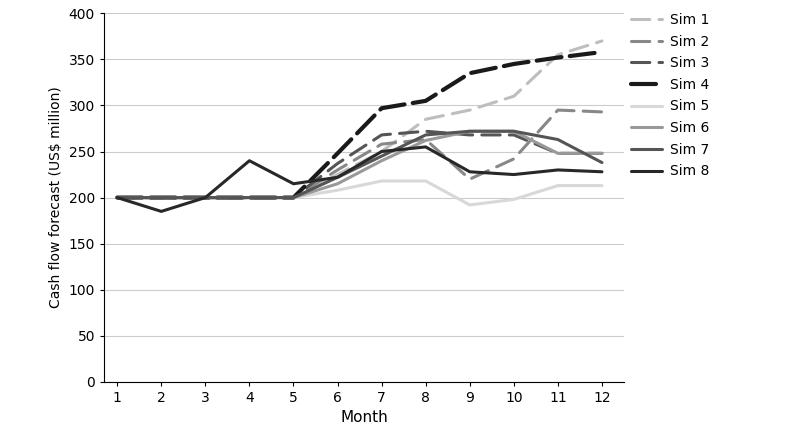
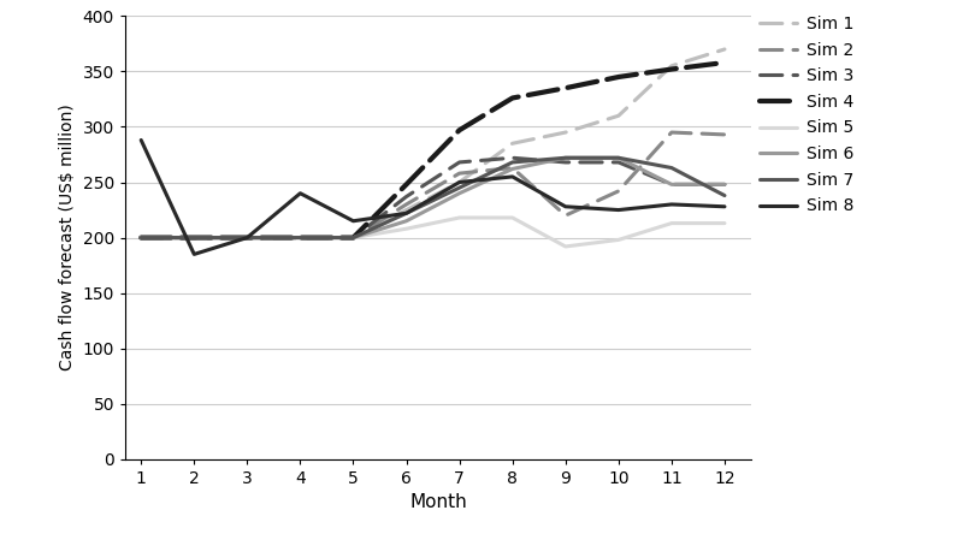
Sim 8/1: 200 -> 288
Sim 4/8: 305 -> 326
